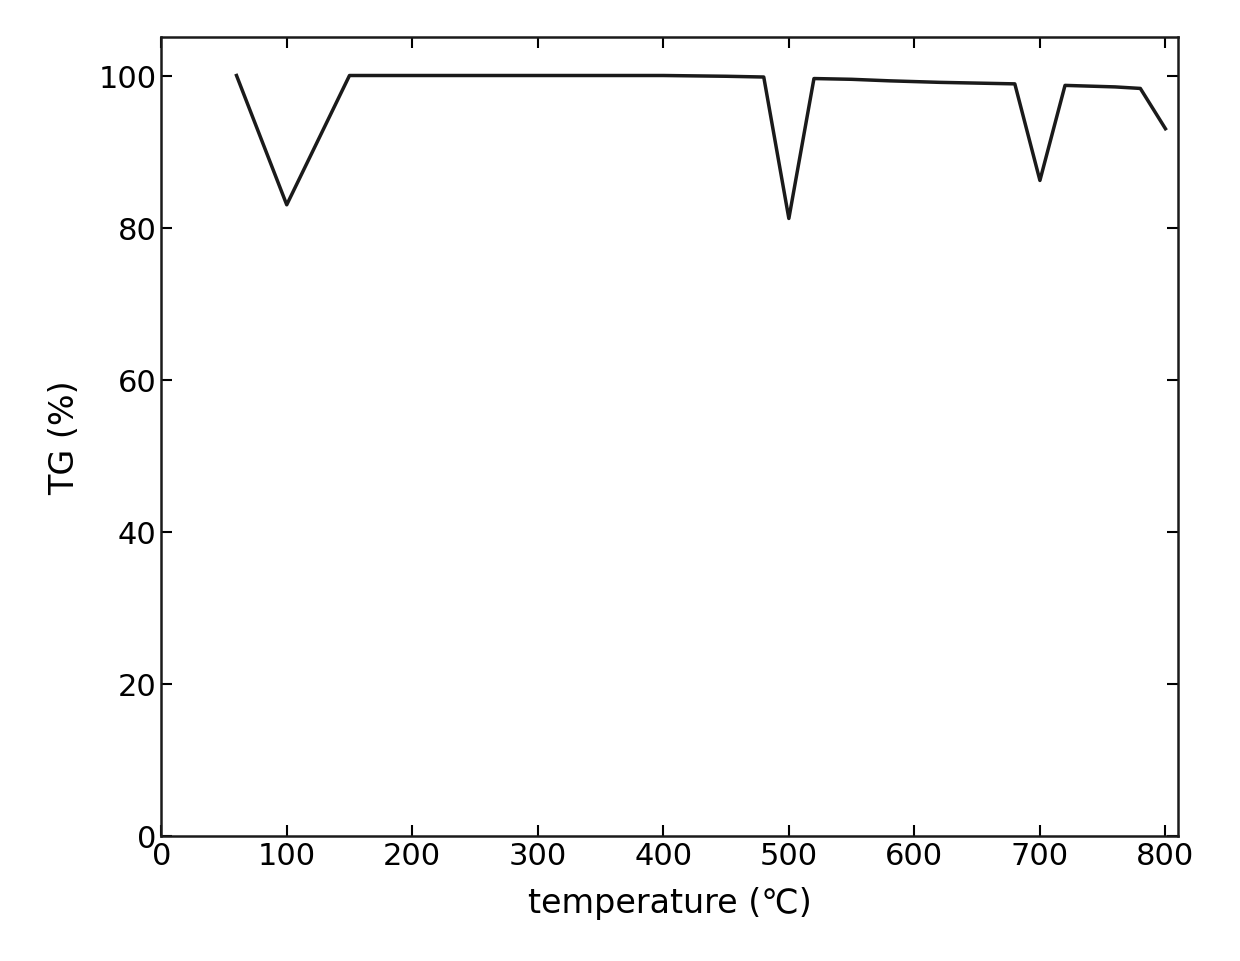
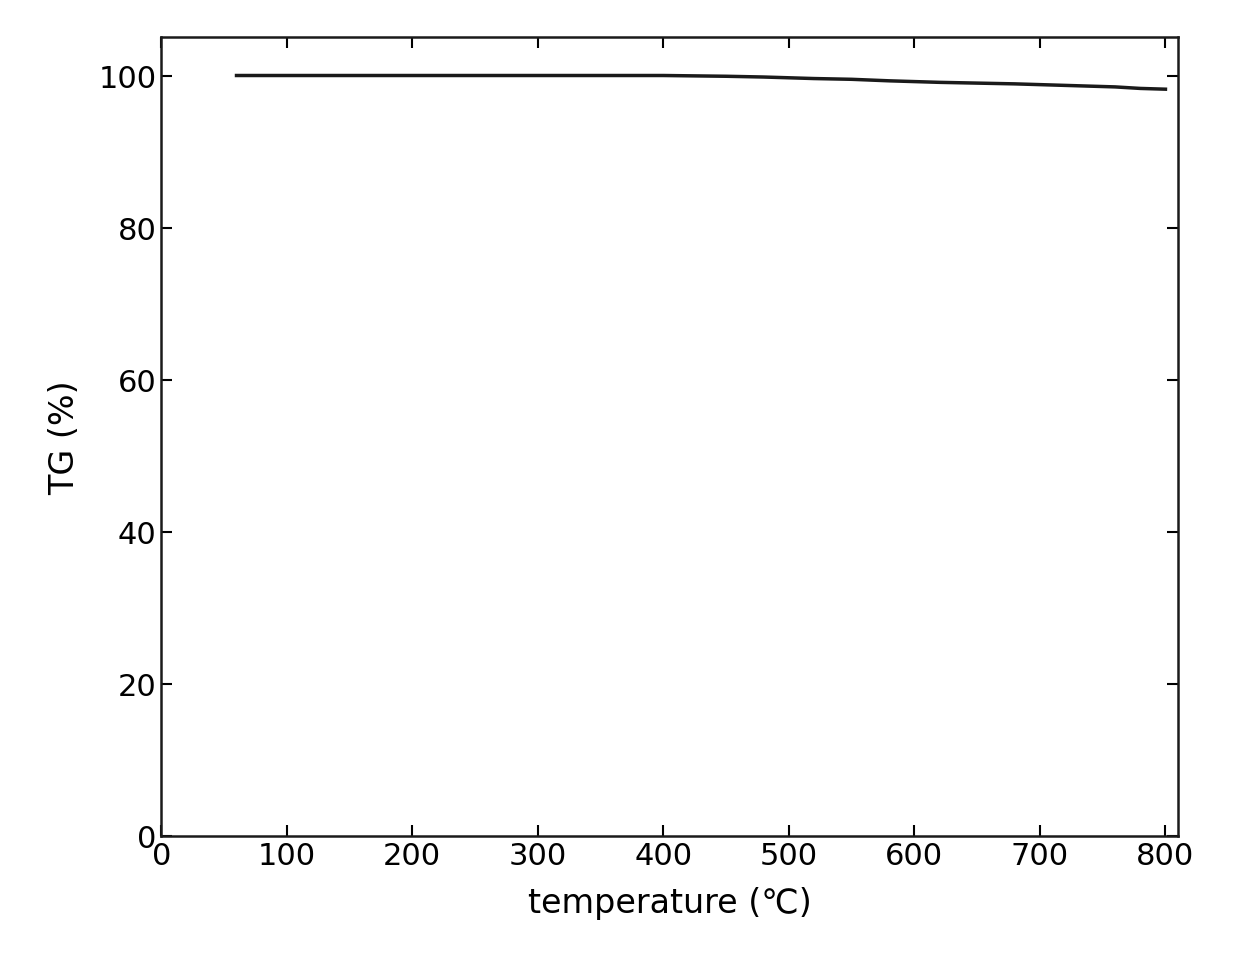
100: 83.0 -> 100.0
500: 81.2 -> 99.7
700: 86.2 -> 98.8
800: 93.0 -> 98.2
